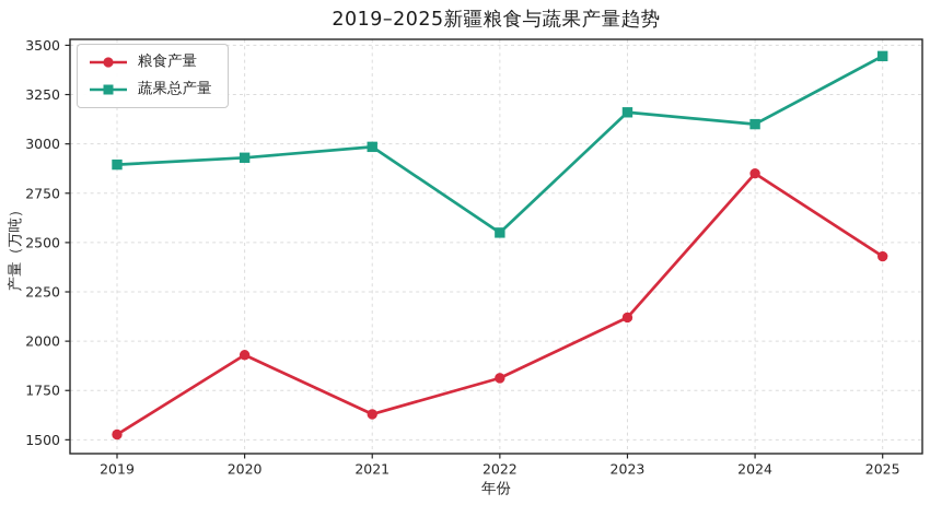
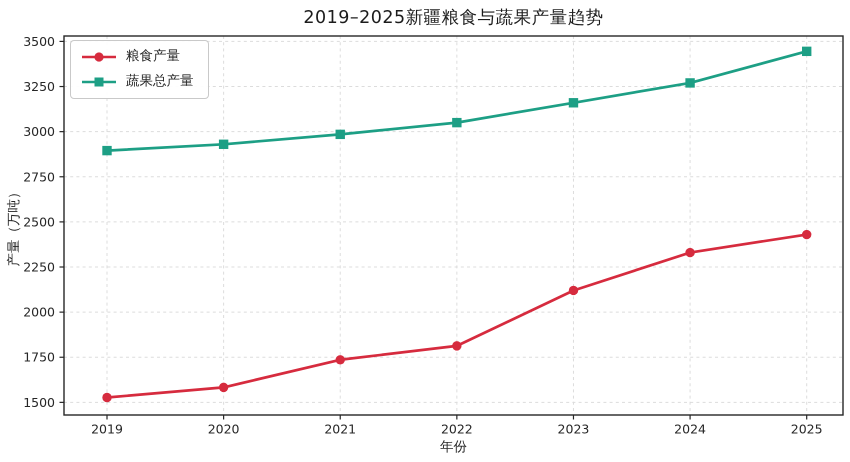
粮食产量/2020: 1930 -> 1580
粮食产量/2021: 1630 -> 1740
蔬果总产量/2022: 2550 -> 3050
粮食产量/2024: 2850 -> 2330
蔬果总产量/2024: 3100 -> 3270
